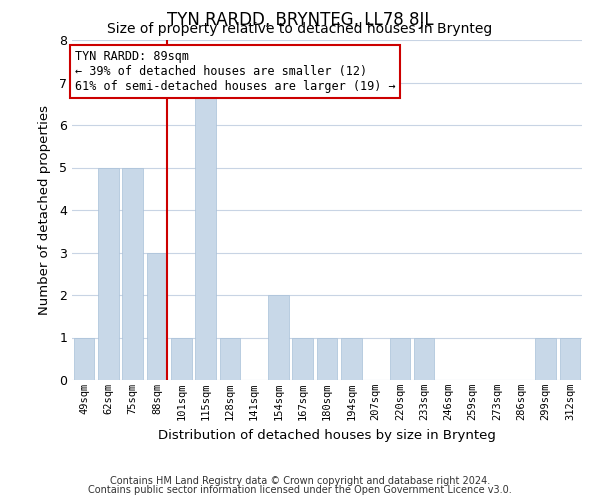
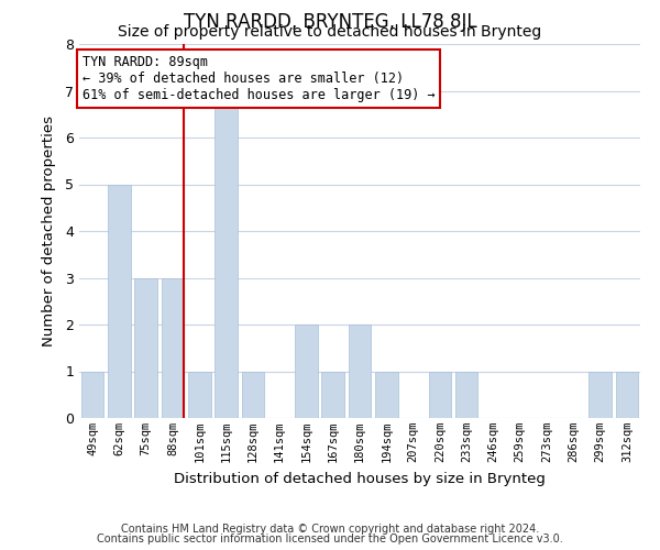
75sqm: 5 -> 3
180sqm: 1 -> 2
